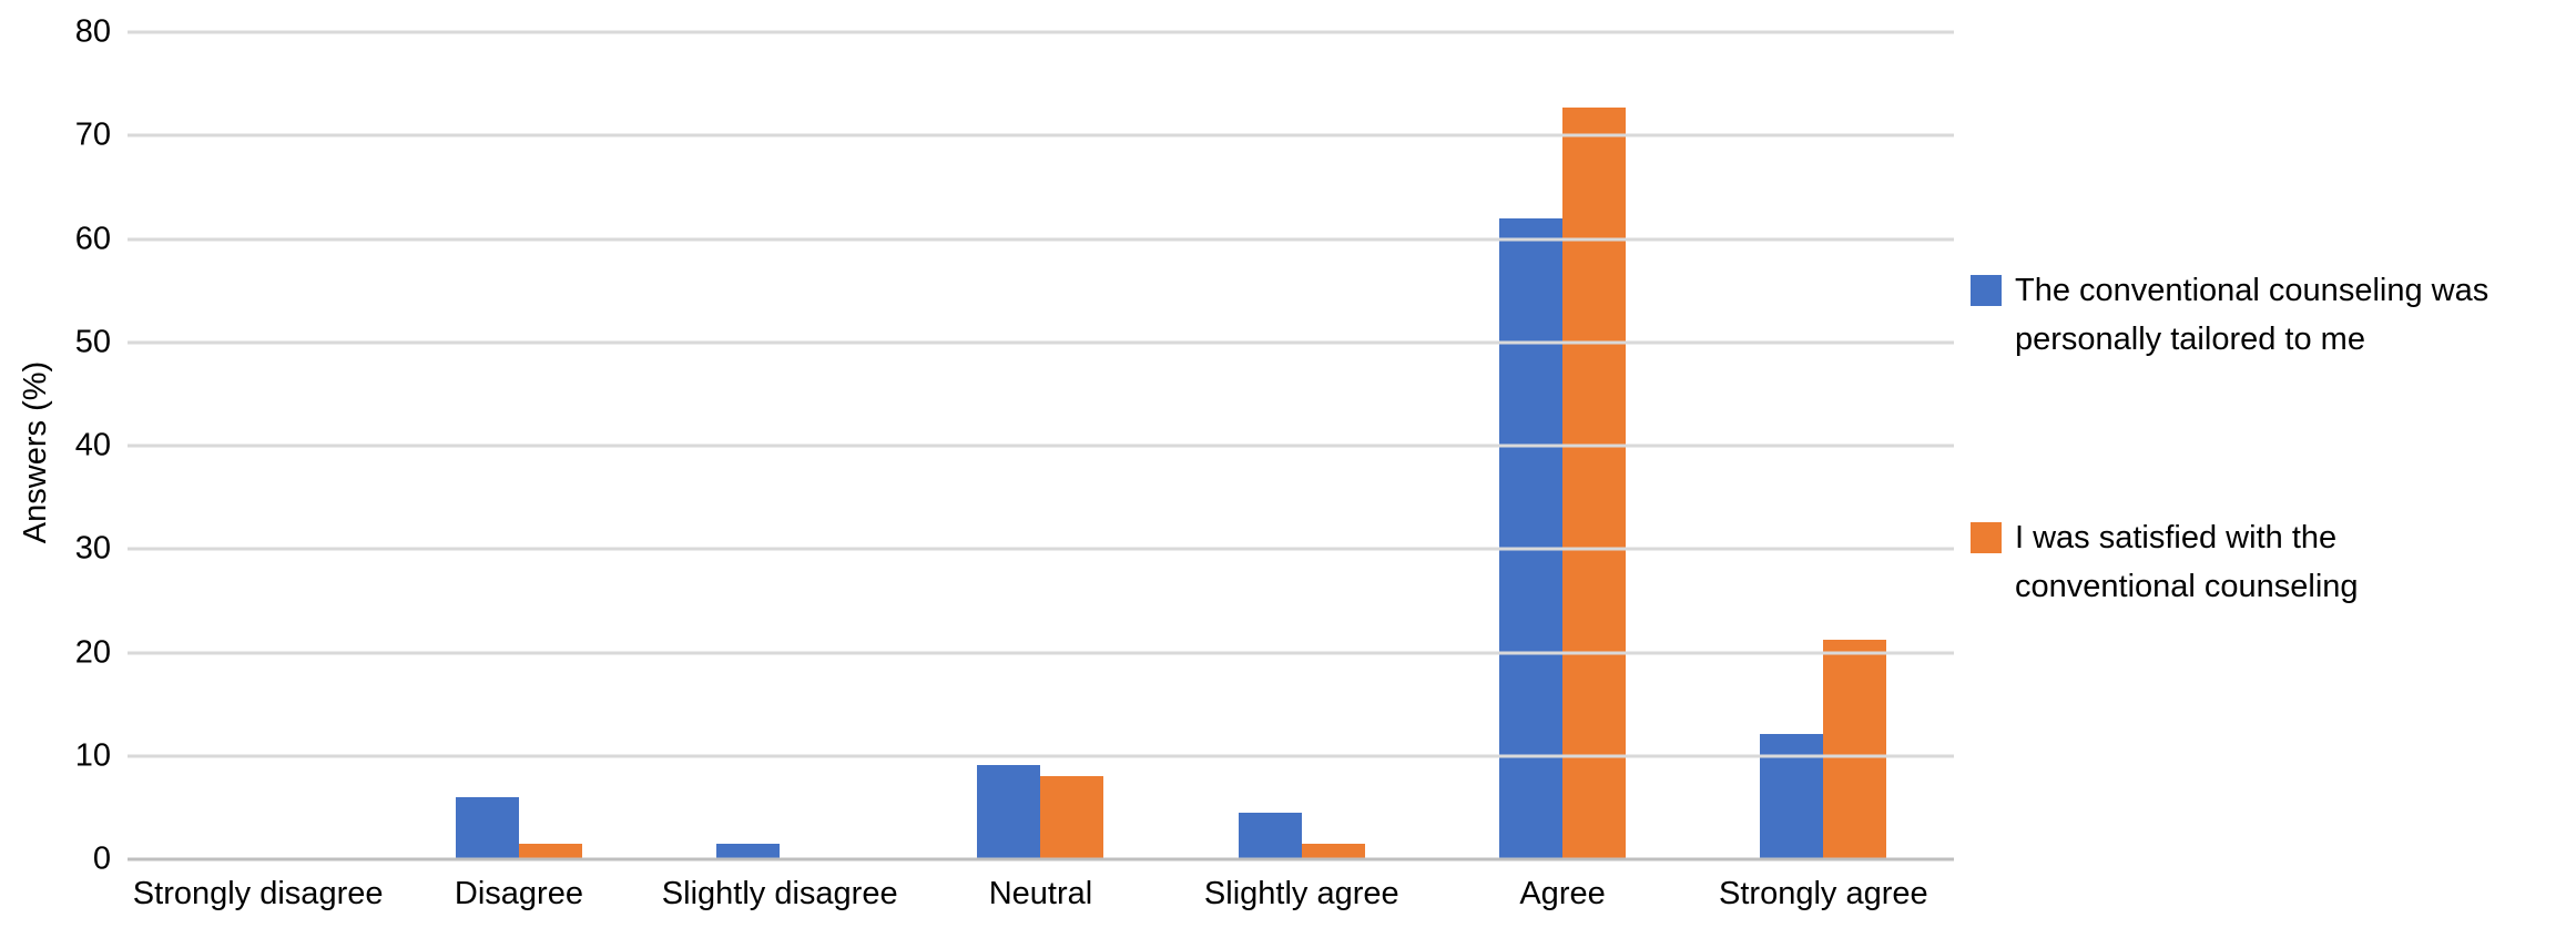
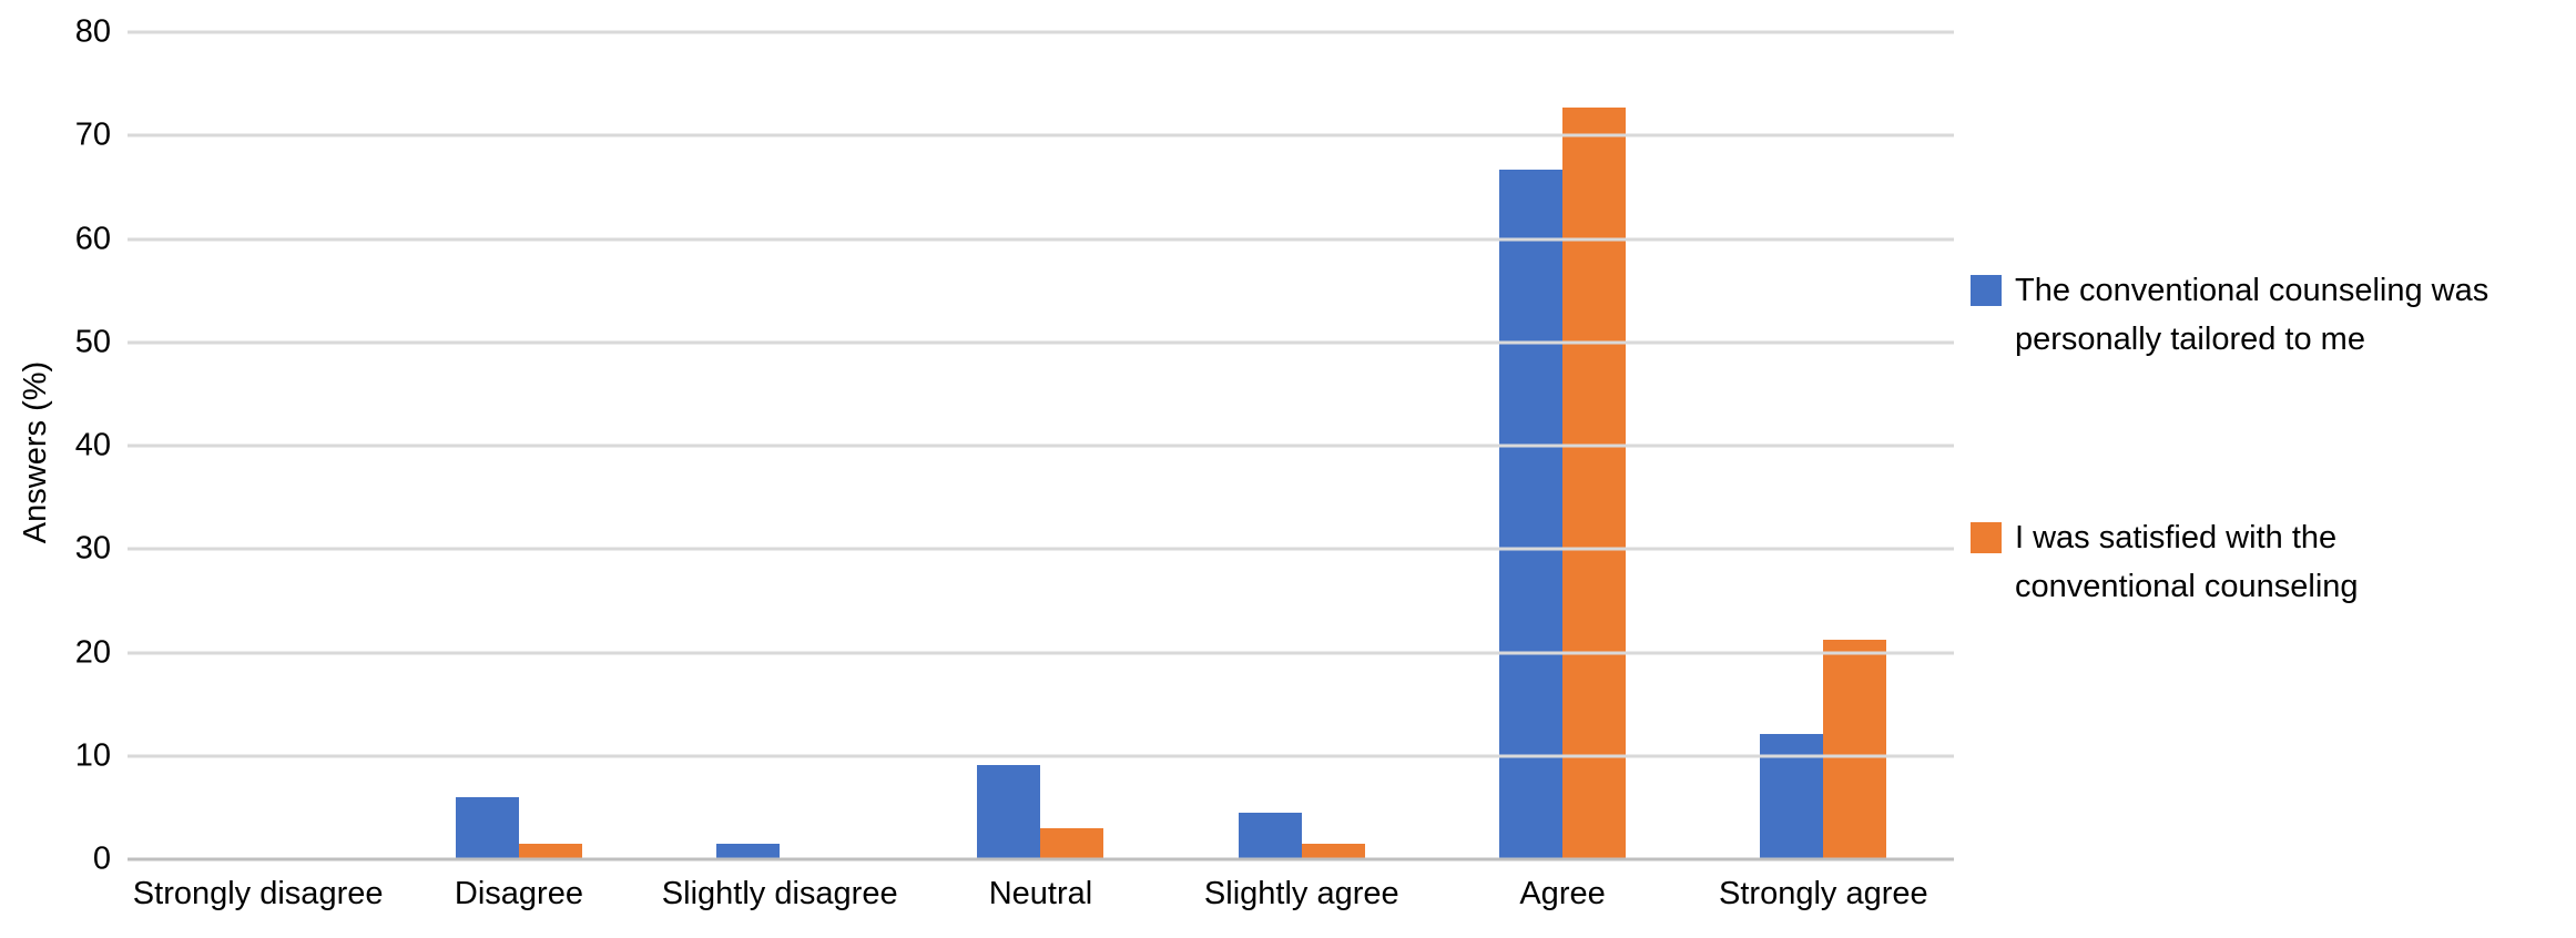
I was satisfied with the conventional counseling/Neutral: 8 -> 3
The conventional counseling was personally tailored to me/Agree: 62 -> 67
